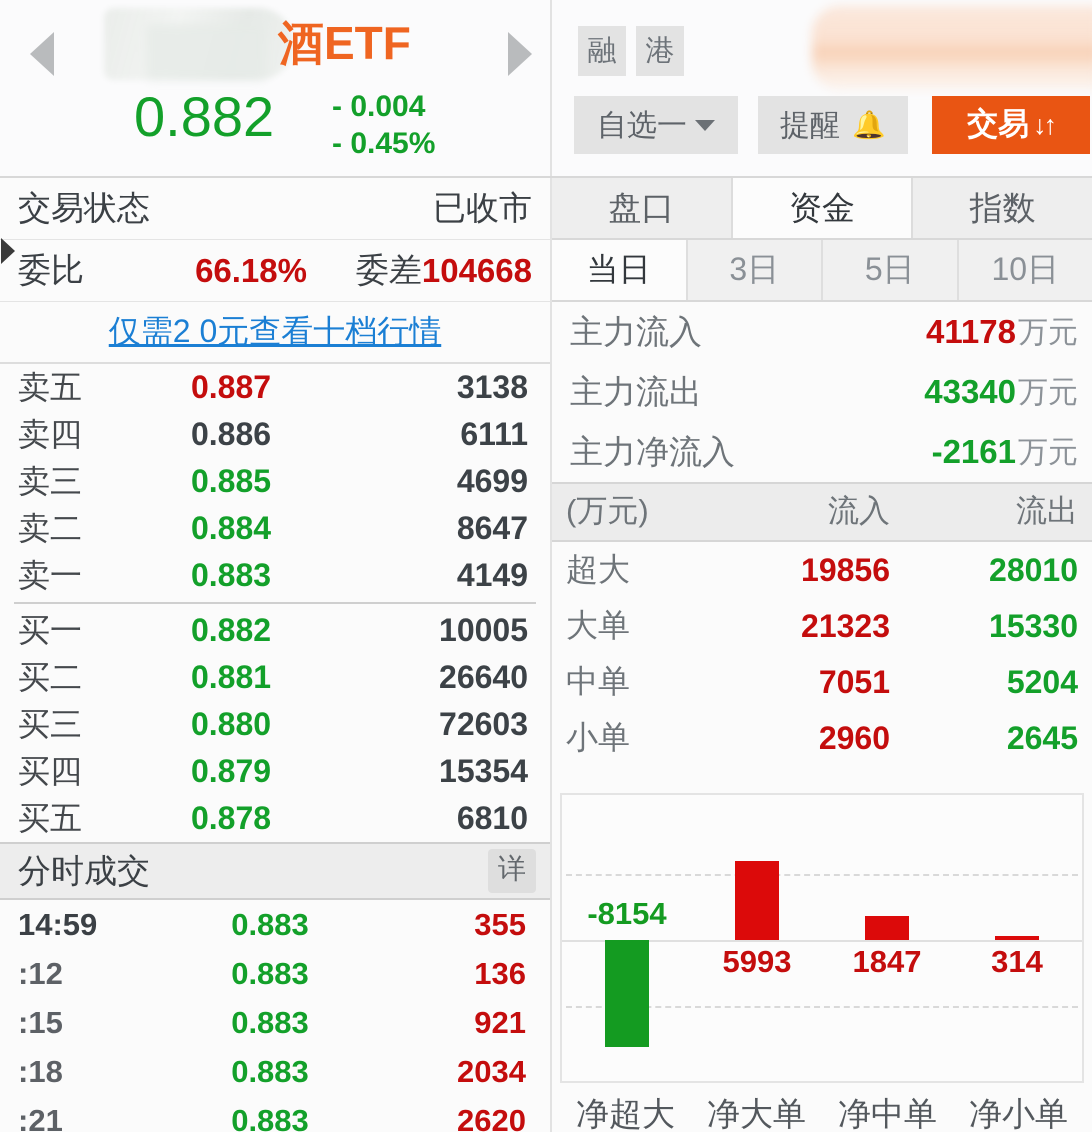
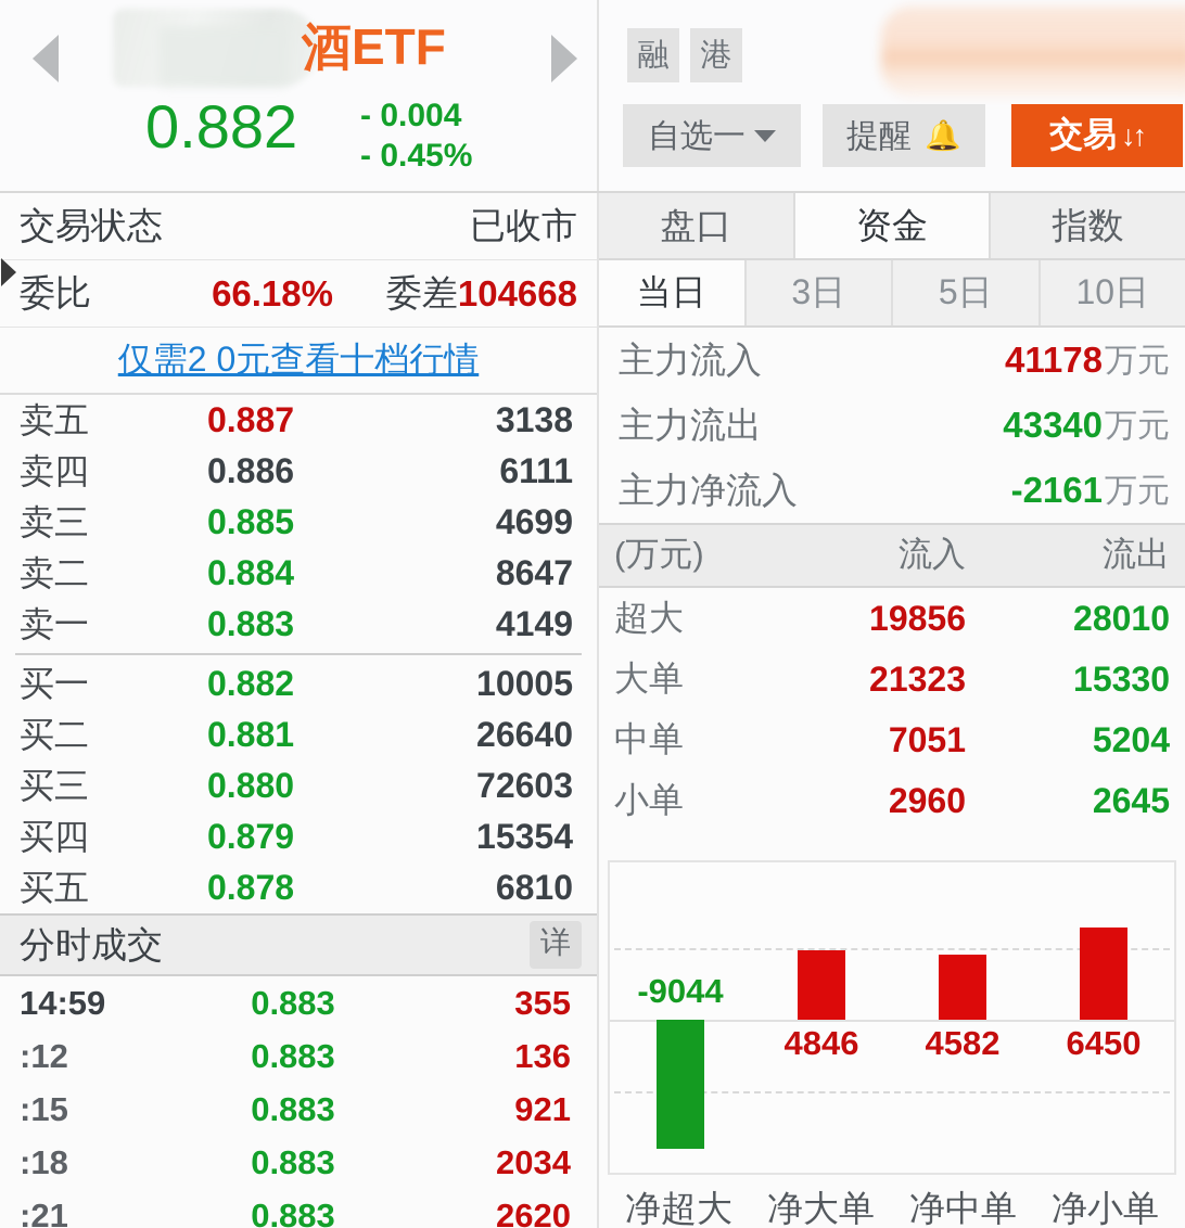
净超大: -8154 -> -9044
净大单: 5993 -> 4846
净中单: 1847 -> 4582
净小单: 314 -> 6450
